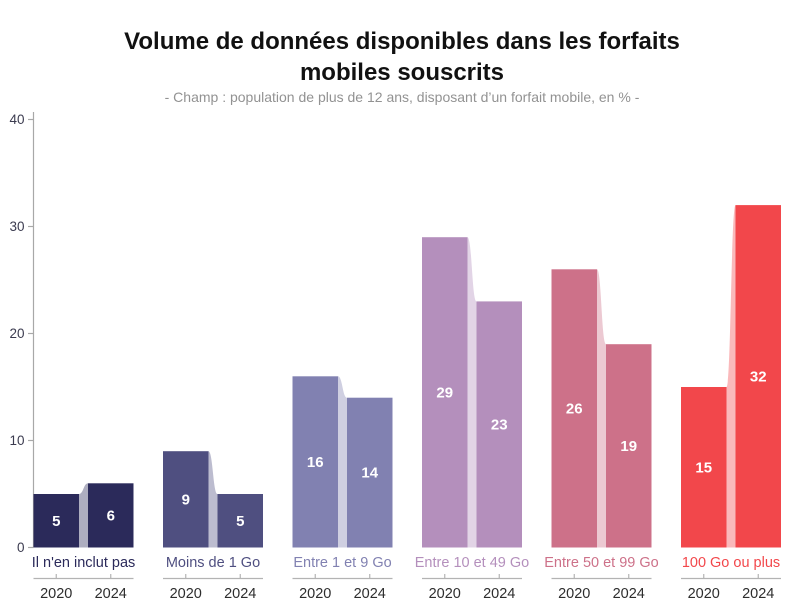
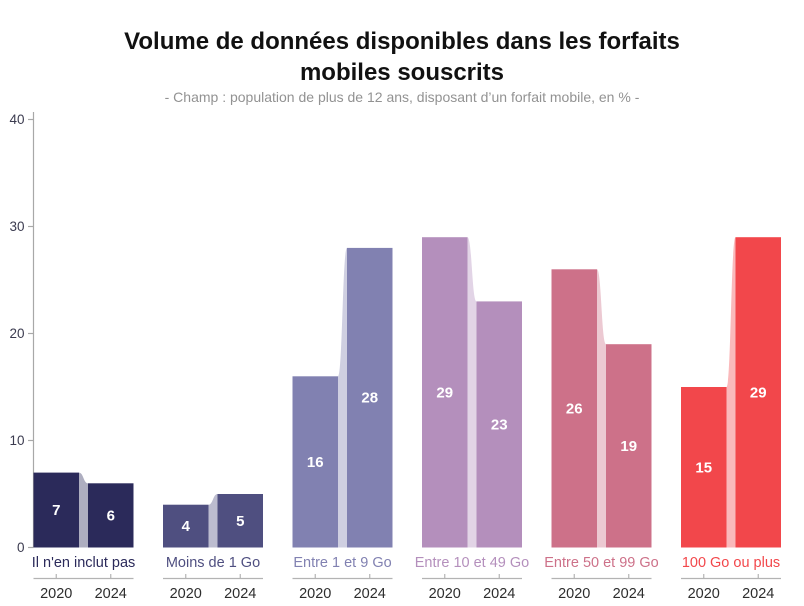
2020/Il n'en inclut pas: 5 -> 7
2020/Moins de 1 Go: 9 -> 4
2024/Entre 1 et 9 Go: 14 -> 28
2024/100 Go ou plus: 32 -> 29
